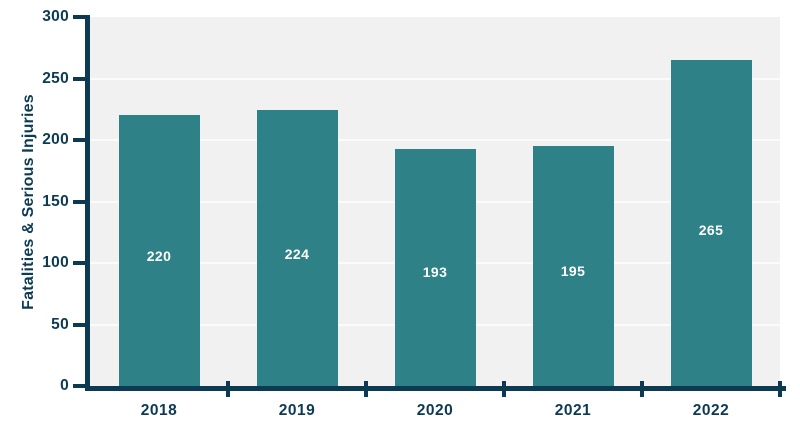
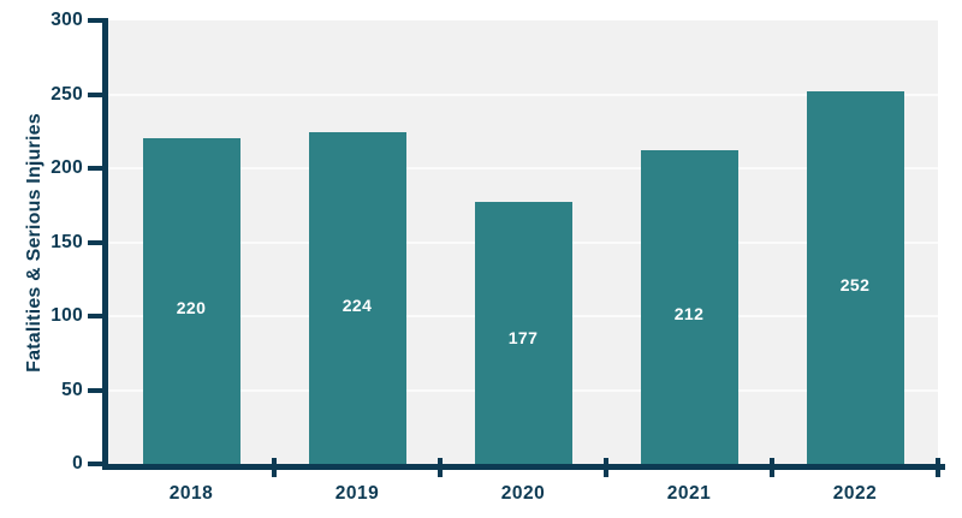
2020: 193 -> 177
2021: 195 -> 212
2022: 265 -> 252
